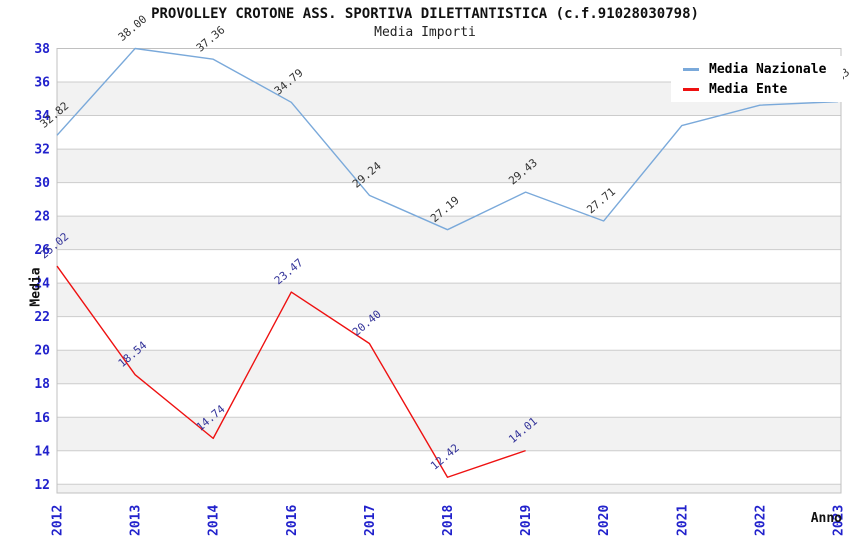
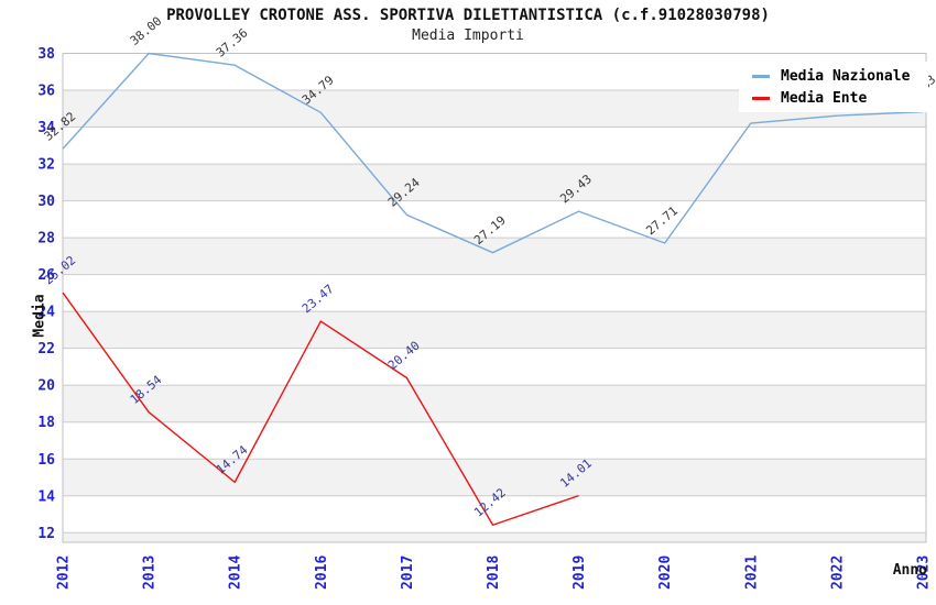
Media Nazionale/2021: 33.4 -> 34.2
